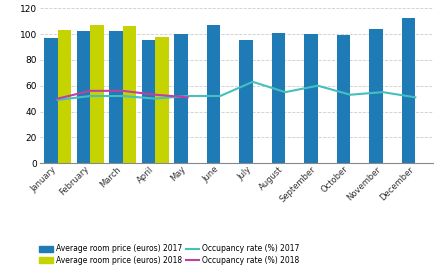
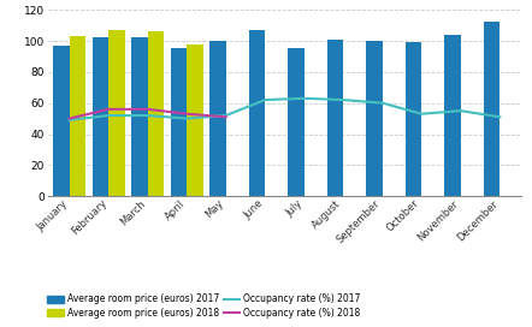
Occupancy rate (%) 2017/June: 52 -> 62
Occupancy rate (%) 2017/August: 55 -> 62
